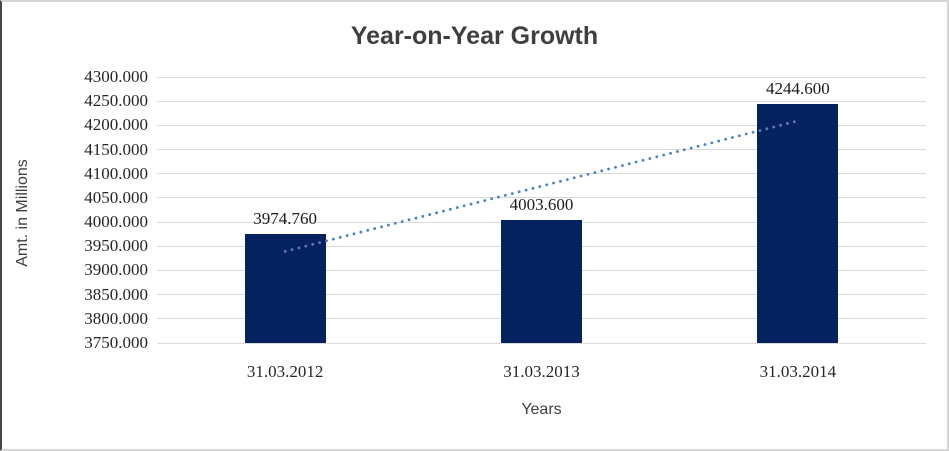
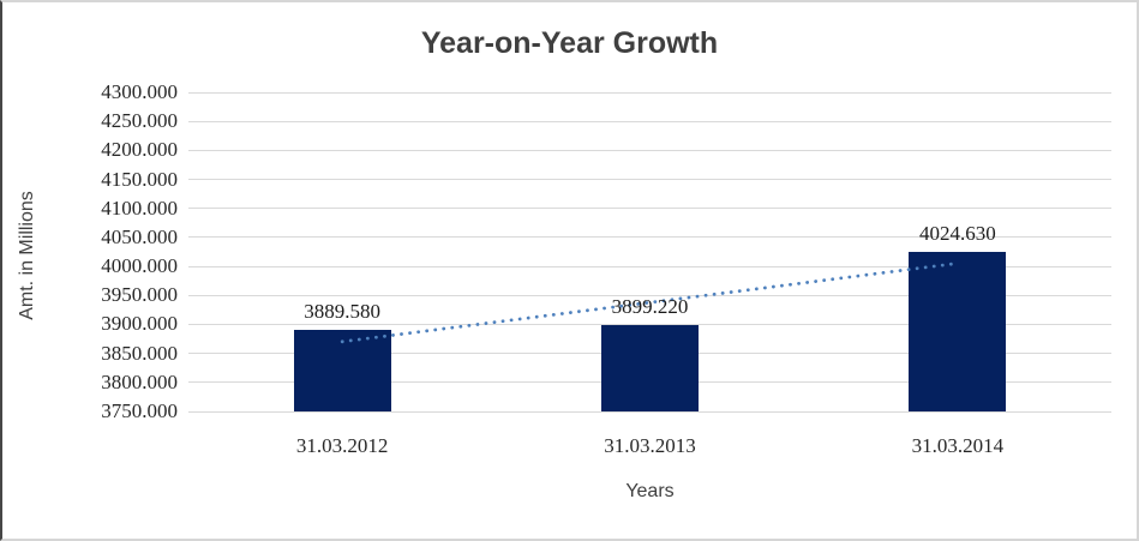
31.03.2012: 3974.760 -> 3889.580
31.03.2013: 4003.600 -> 3899.220
31.03.2014: 4244.600 -> 4024.630
